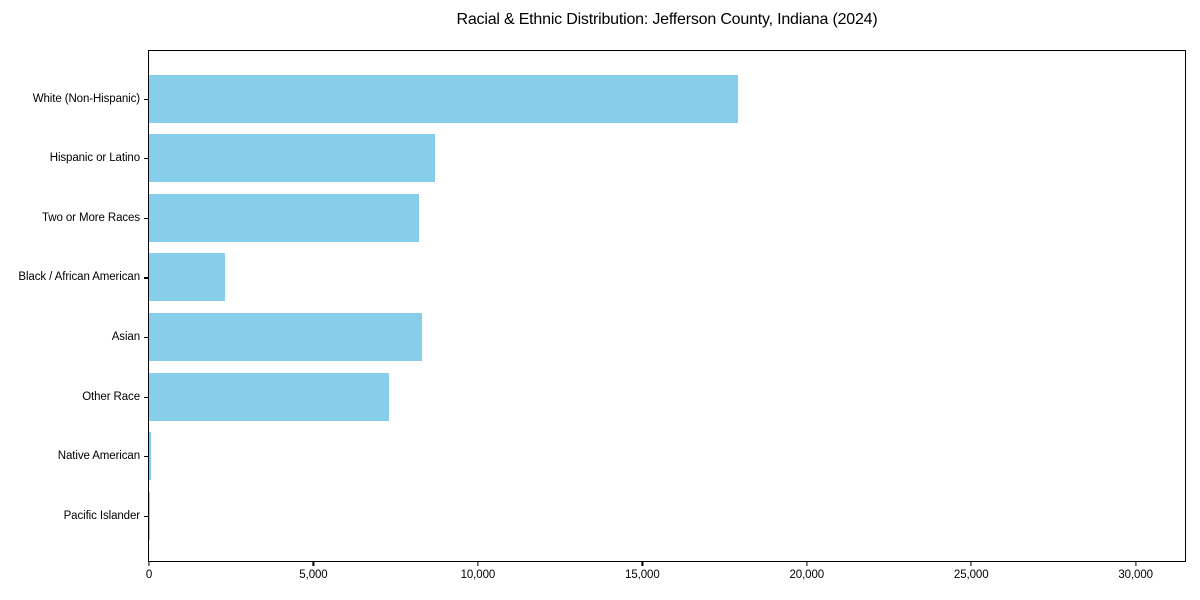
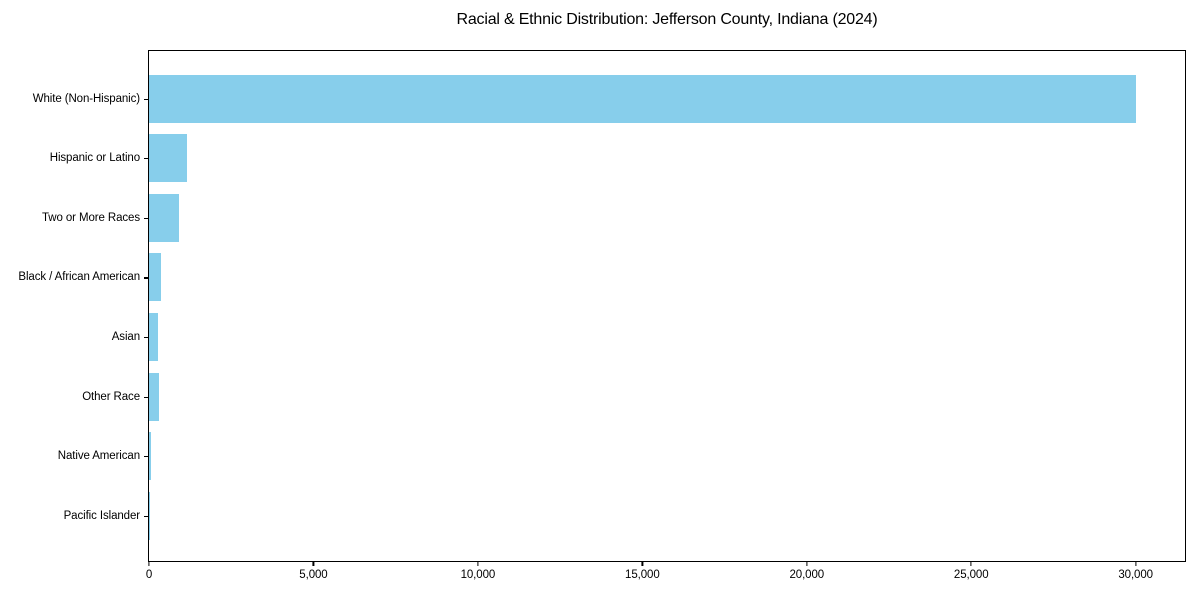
White (Non-Hispanic): 17900 -> 30000
Hispanic or Latino: 8700 -> 1200
Two or More Races: 8200 -> 900
Black / African American: 2300 -> 400
Asian: 8300 -> 300
Other Race: 7300 -> 300
